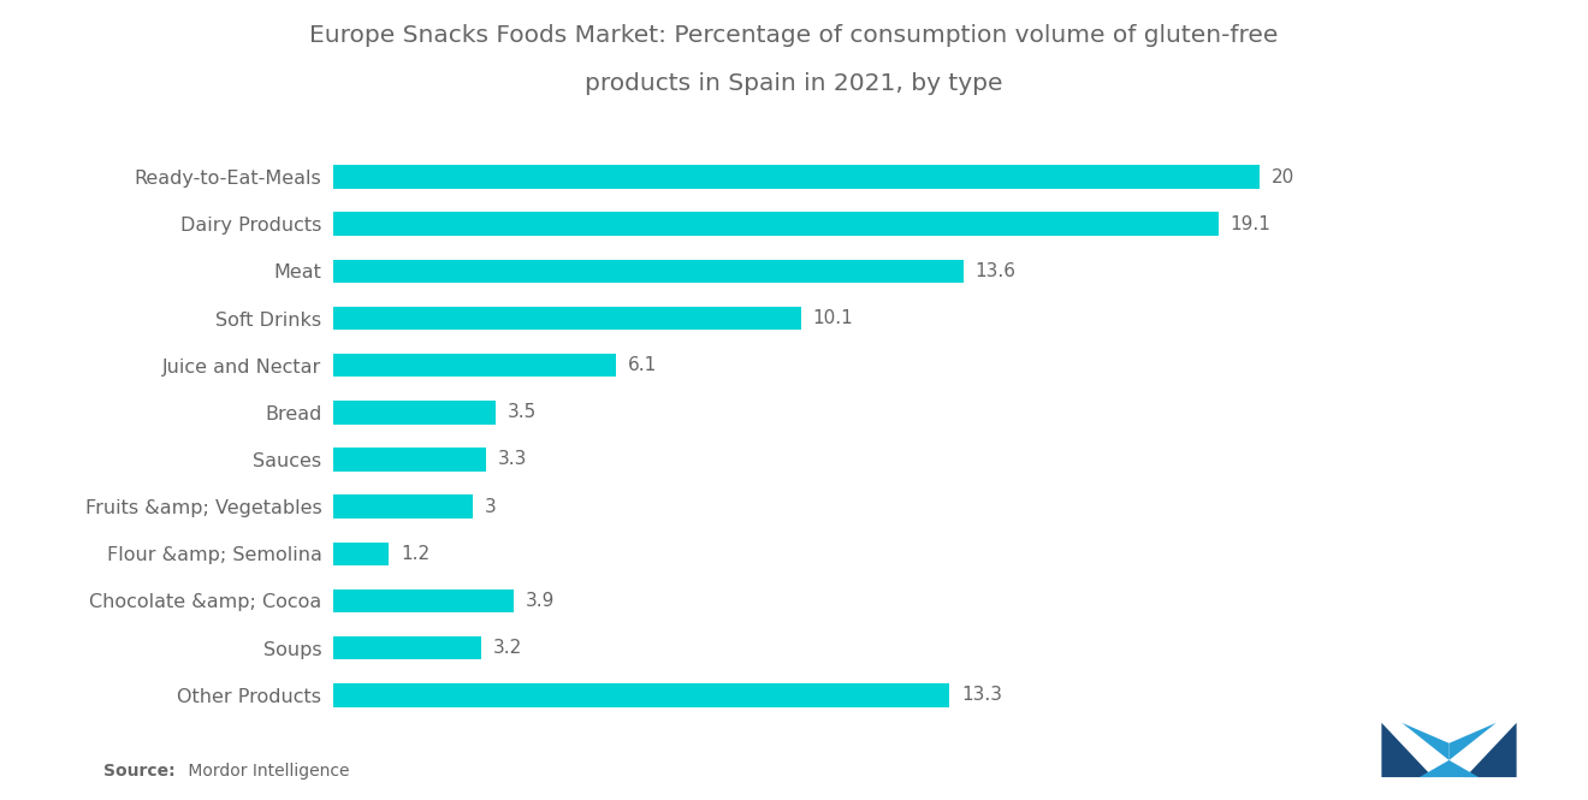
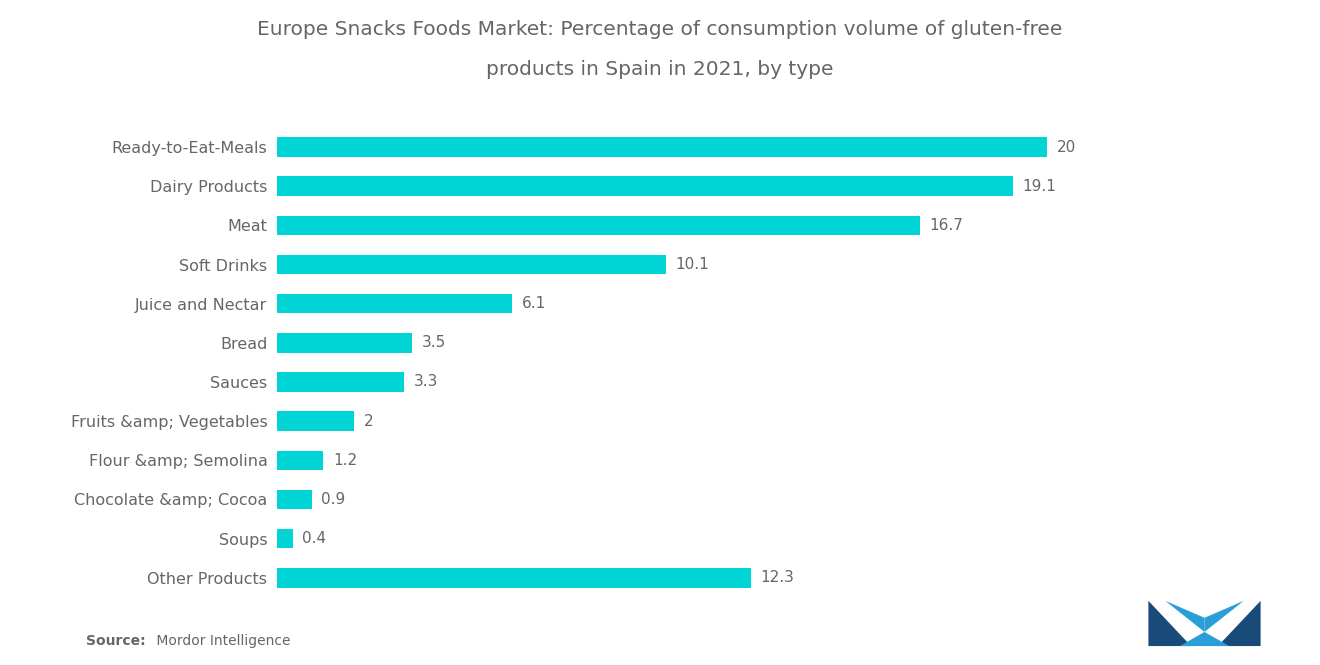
Meat: 13.6 -> 16.7
Fruits &amp; Vegetables: 3 -> 2
Chocolate &amp; Cocoa: 3.9 -> 0.9
Soups: 3.2 -> 0.4
Other Products: 13.3 -> 12.3
